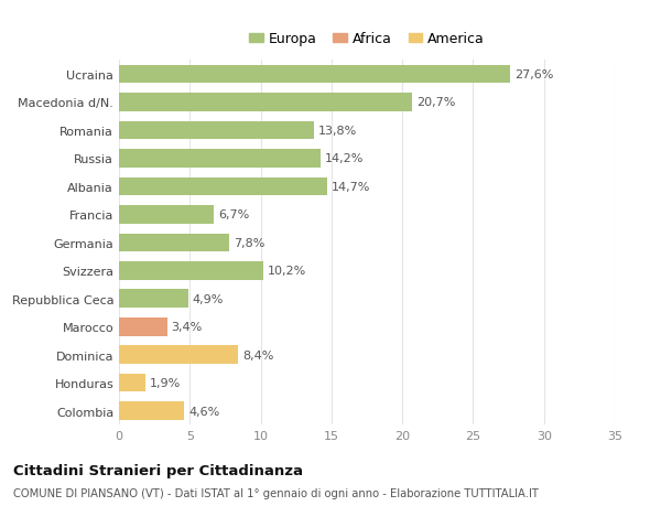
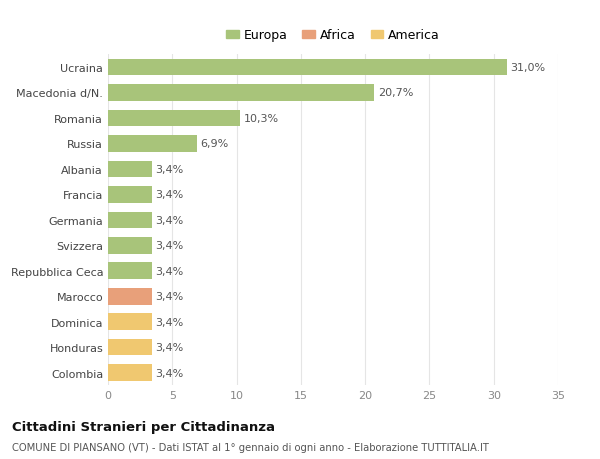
Ucraina: 27,6% -> 31,0%
Romania: 13,8% -> 10,3%
Russia: 14,2% -> 6,9%
Albania: 14,7% -> 3,4%
Francia: 6,7% -> 3,4%
Germania: 7,8% -> 3,4%
Svizzera: 10,2% -> 3,4%
Repubblica Ceca: 4,9% -> 3,4%
Dominica: 8,4% -> 3,4%
Honduras: 1,9% -> 3,4%
Colombia: 4,6% -> 3,4%
